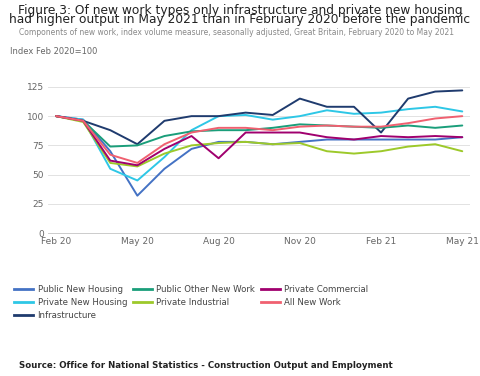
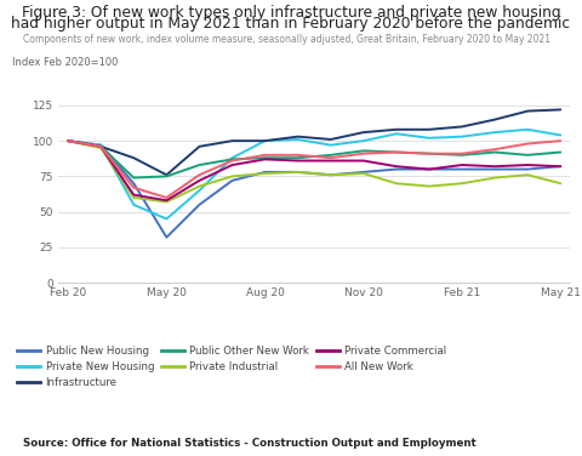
Private Commercial/Aug 20: 64 -> 87
Infrastructure/Nov 20: 115 -> 106
Infrastructure/Feb 21: 86 -> 110
